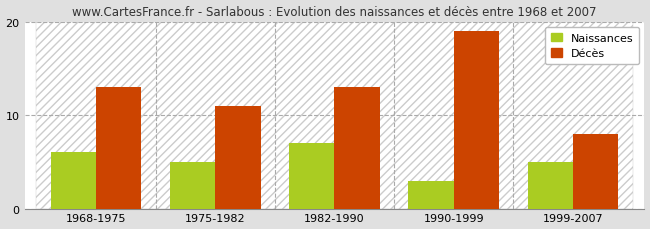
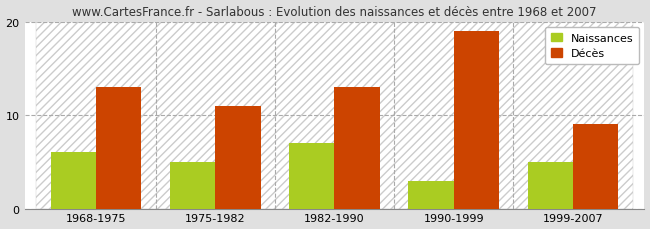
Décès/1999-2007: 8 -> 9
